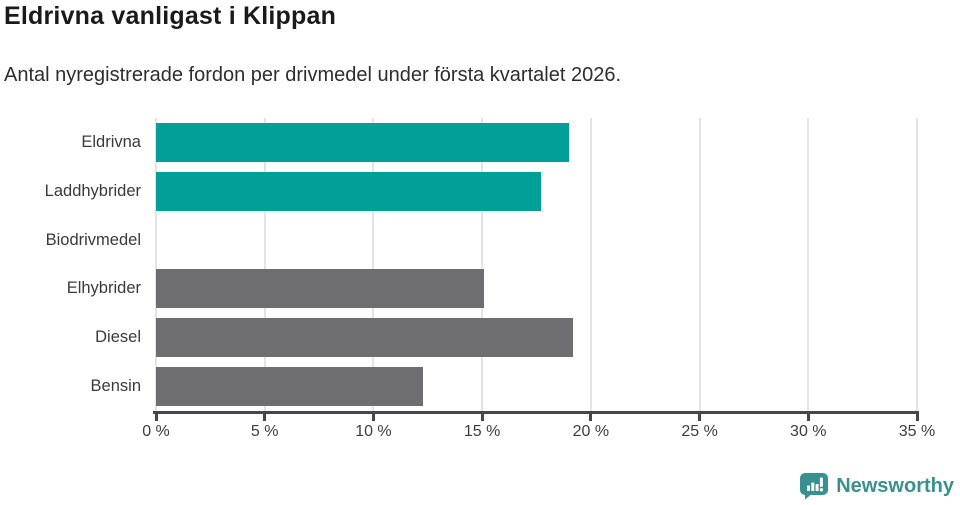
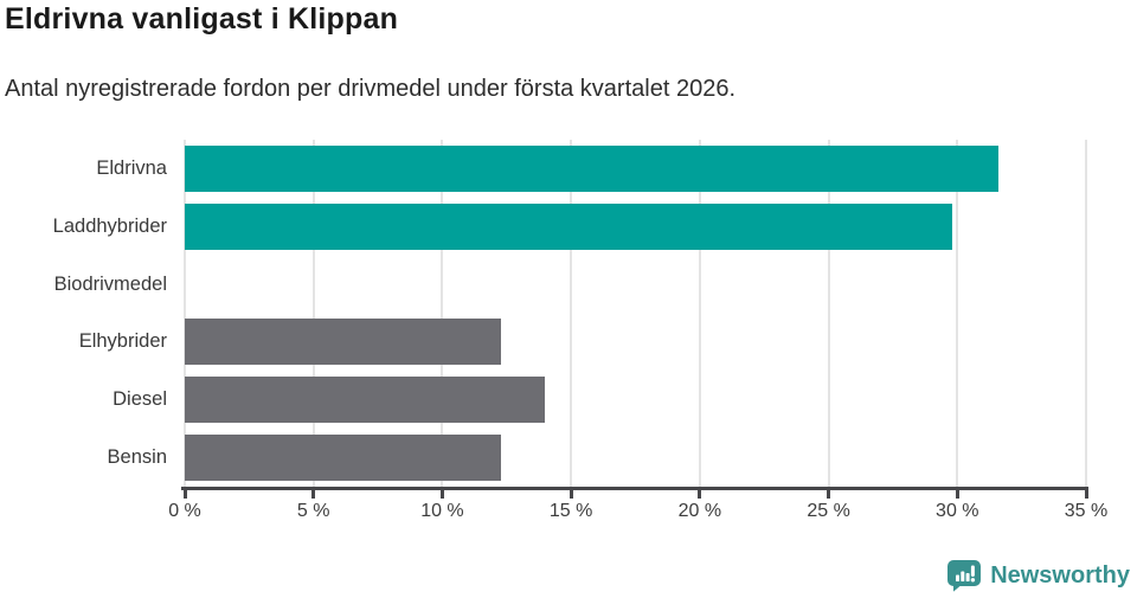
Eldrivna: 19.0% -> 31.6%
Laddhybrider: 17.7% -> 29.8%
Elhybrider: 15.1% -> 12.3%
Diesel: 19.2% -> 14.0%
